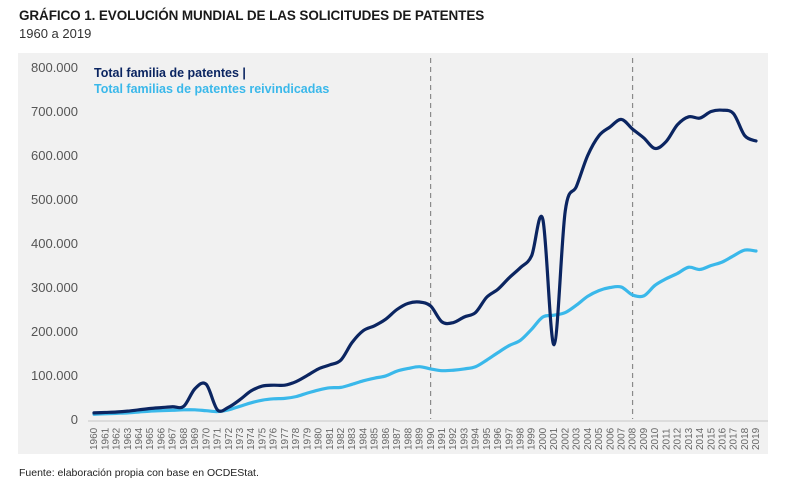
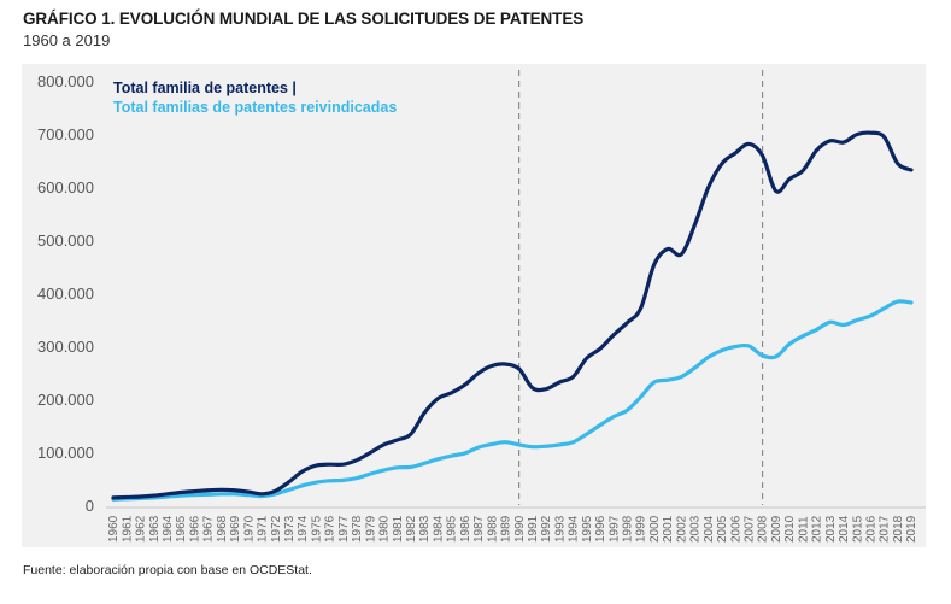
Total familia de patentes |/1969: 70000 -> 30000
Total familia de patentes |/1970: 80000 -> 30000
Total familia de patentes |/2001: 170000 -> 480000
Total familia de patentes |/2009: 640000 -> 590000
